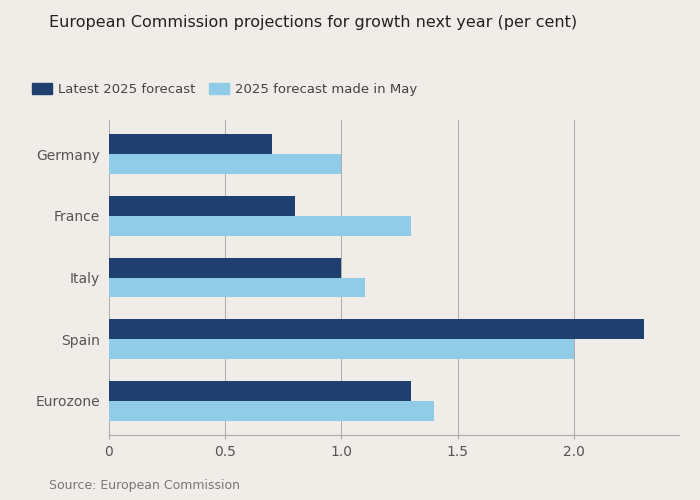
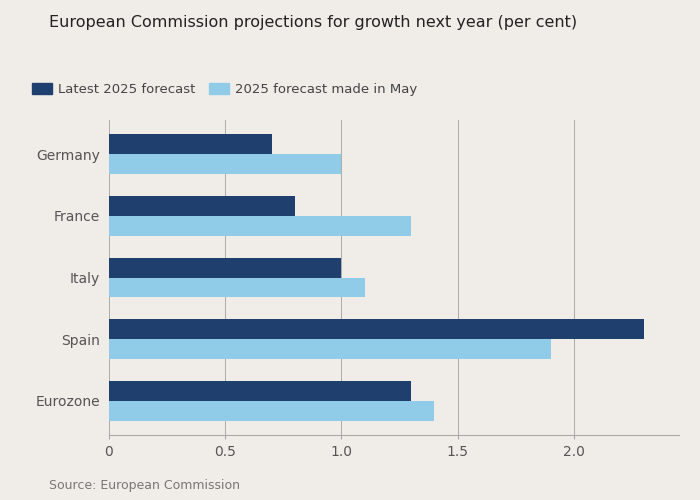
2025 forecast made in May/Spain: 2.0 -> 1.9
